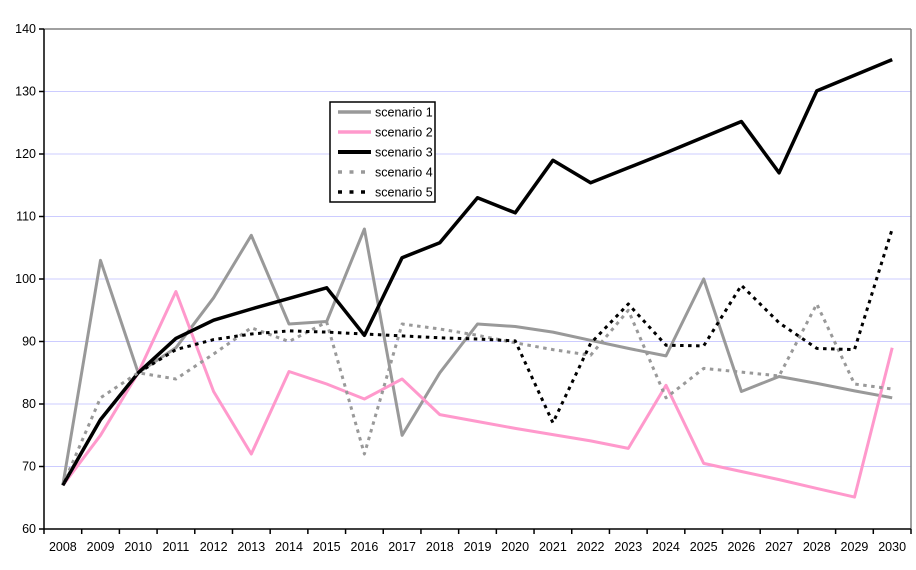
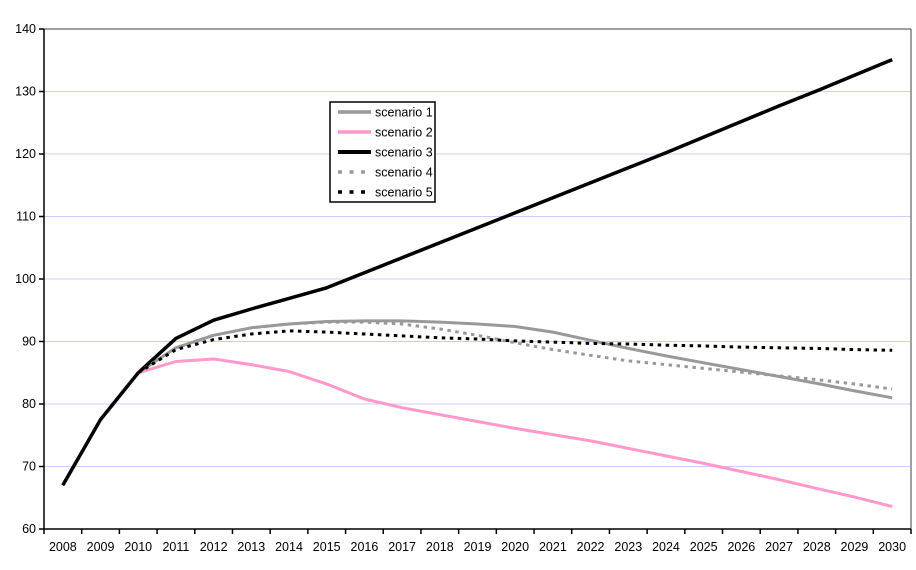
scenario 1/2009: 103 -> 78
scenario 2/2009: 75 -> 78
scenario 4/2009: 81 -> 78
scenario 2/2011: 98 -> 87
scenario 4/2011: 84 -> 89
scenario 1/2012: 97 -> 91
scenario 2/2012: 82 -> 87
scenario 4/2012: 88 -> 91
scenario 1/2013: 107 -> 92
scenario 2/2013: 72 -> 86
scenario 4/2014: 90 -> 93
scenario 1/2016: 108 -> 93
scenario 3/2016: 91 -> 101
scenario 4/2016: 72 -> 93
scenario 1/2017: 75 -> 93
scenario 2/2017: 84 -> 79
scenario 1/2018: 85 -> 93
scenario 3/2019: 113 -> 108
scenario 3/2021: 119 -> 113
scenario 5/2021: 77 -> 90
scenario 4/2023: 95 -> 87
scenario 5/2023: 96 -> 90
scenario 2/2024: 83 -> 72
scenario 4/2024: 81 -> 86
scenario 1/2025: 100 -> 87
scenario 1/2026: 82 -> 86
scenario 5/2026: 99 -> 89
scenario 3/2027: 117 -> 128
scenario 5/2027: 93 -> 89
scenario 4/2028: 96 -> 84
scenario 2/2030: 89 -> 64
scenario 5/2030: 108 -> 89
